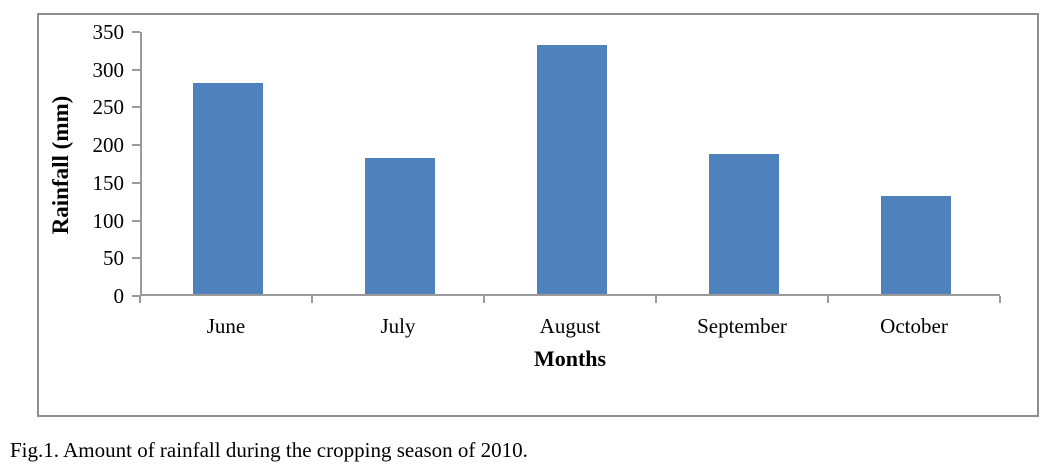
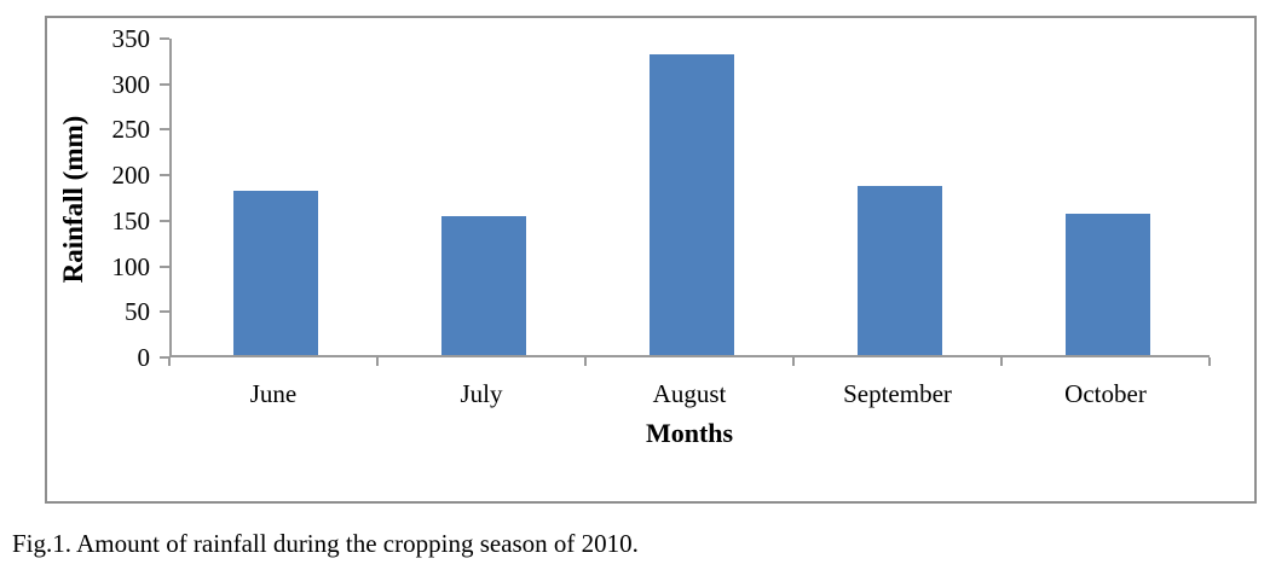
June: 280 -> 180
July: 180 -> 150
October: 130 -> 160
